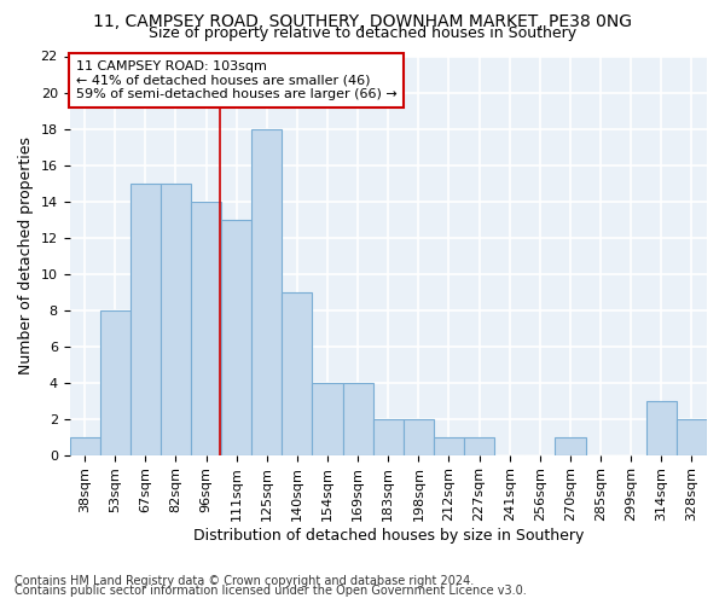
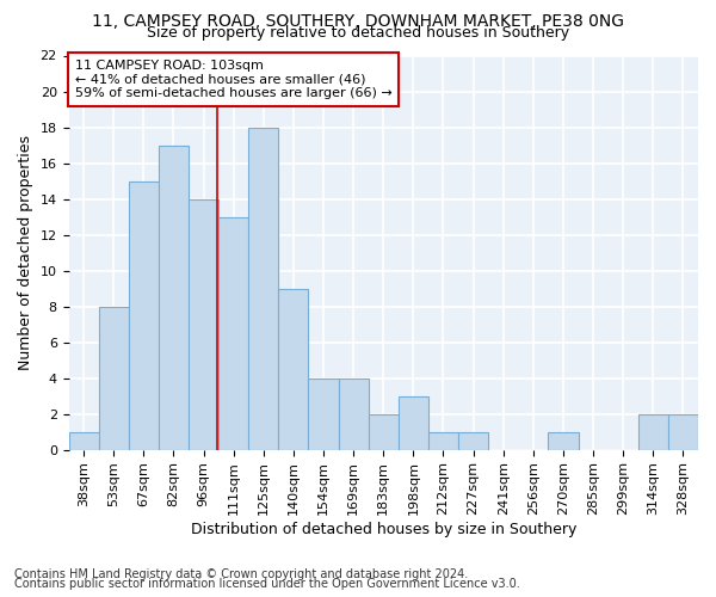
82sqm: 15 -> 17
198sqm: 2 -> 3
314sqm: 3 -> 2
